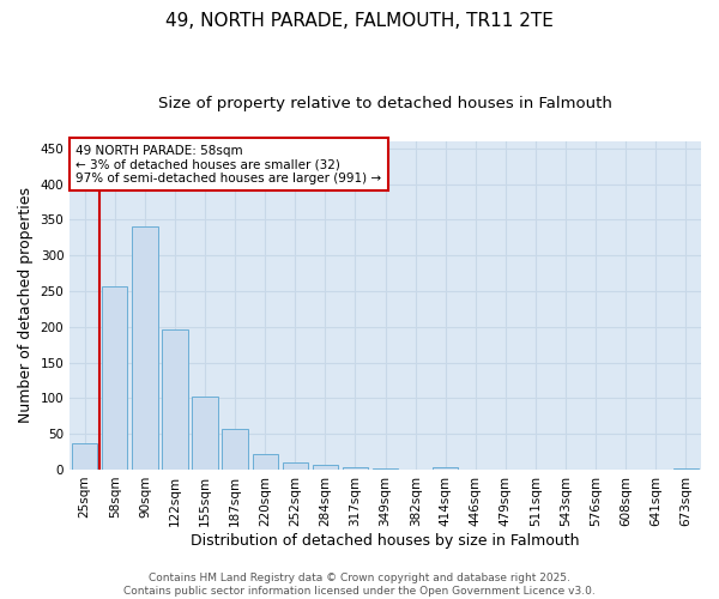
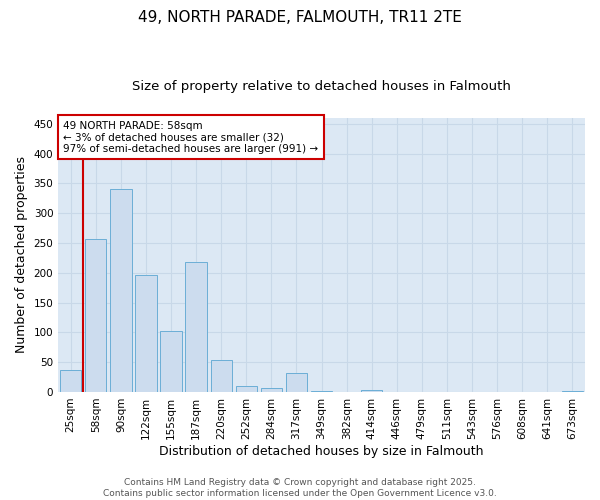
187sqm: 57 -> 218
220sqm: 22 -> 54
317sqm: 4 -> 32
